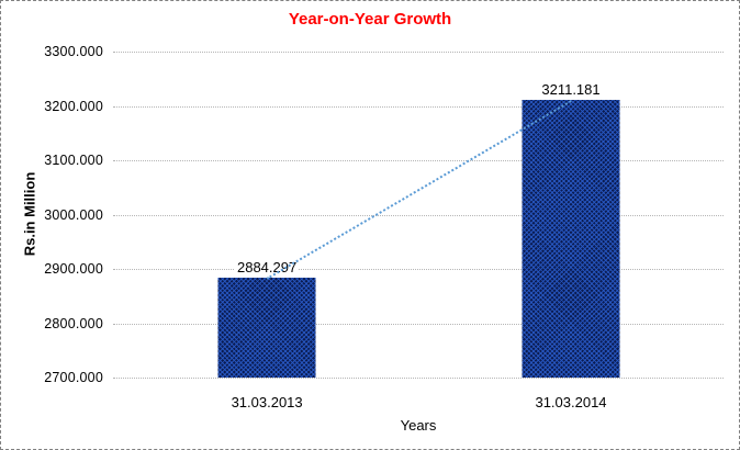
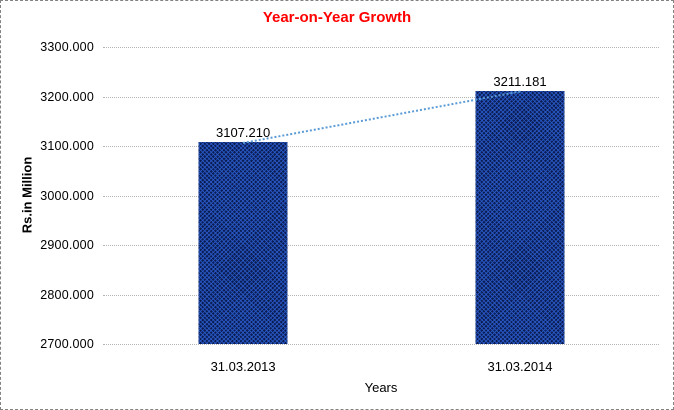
31.03.2013: 2884.297 -> 3107.210
